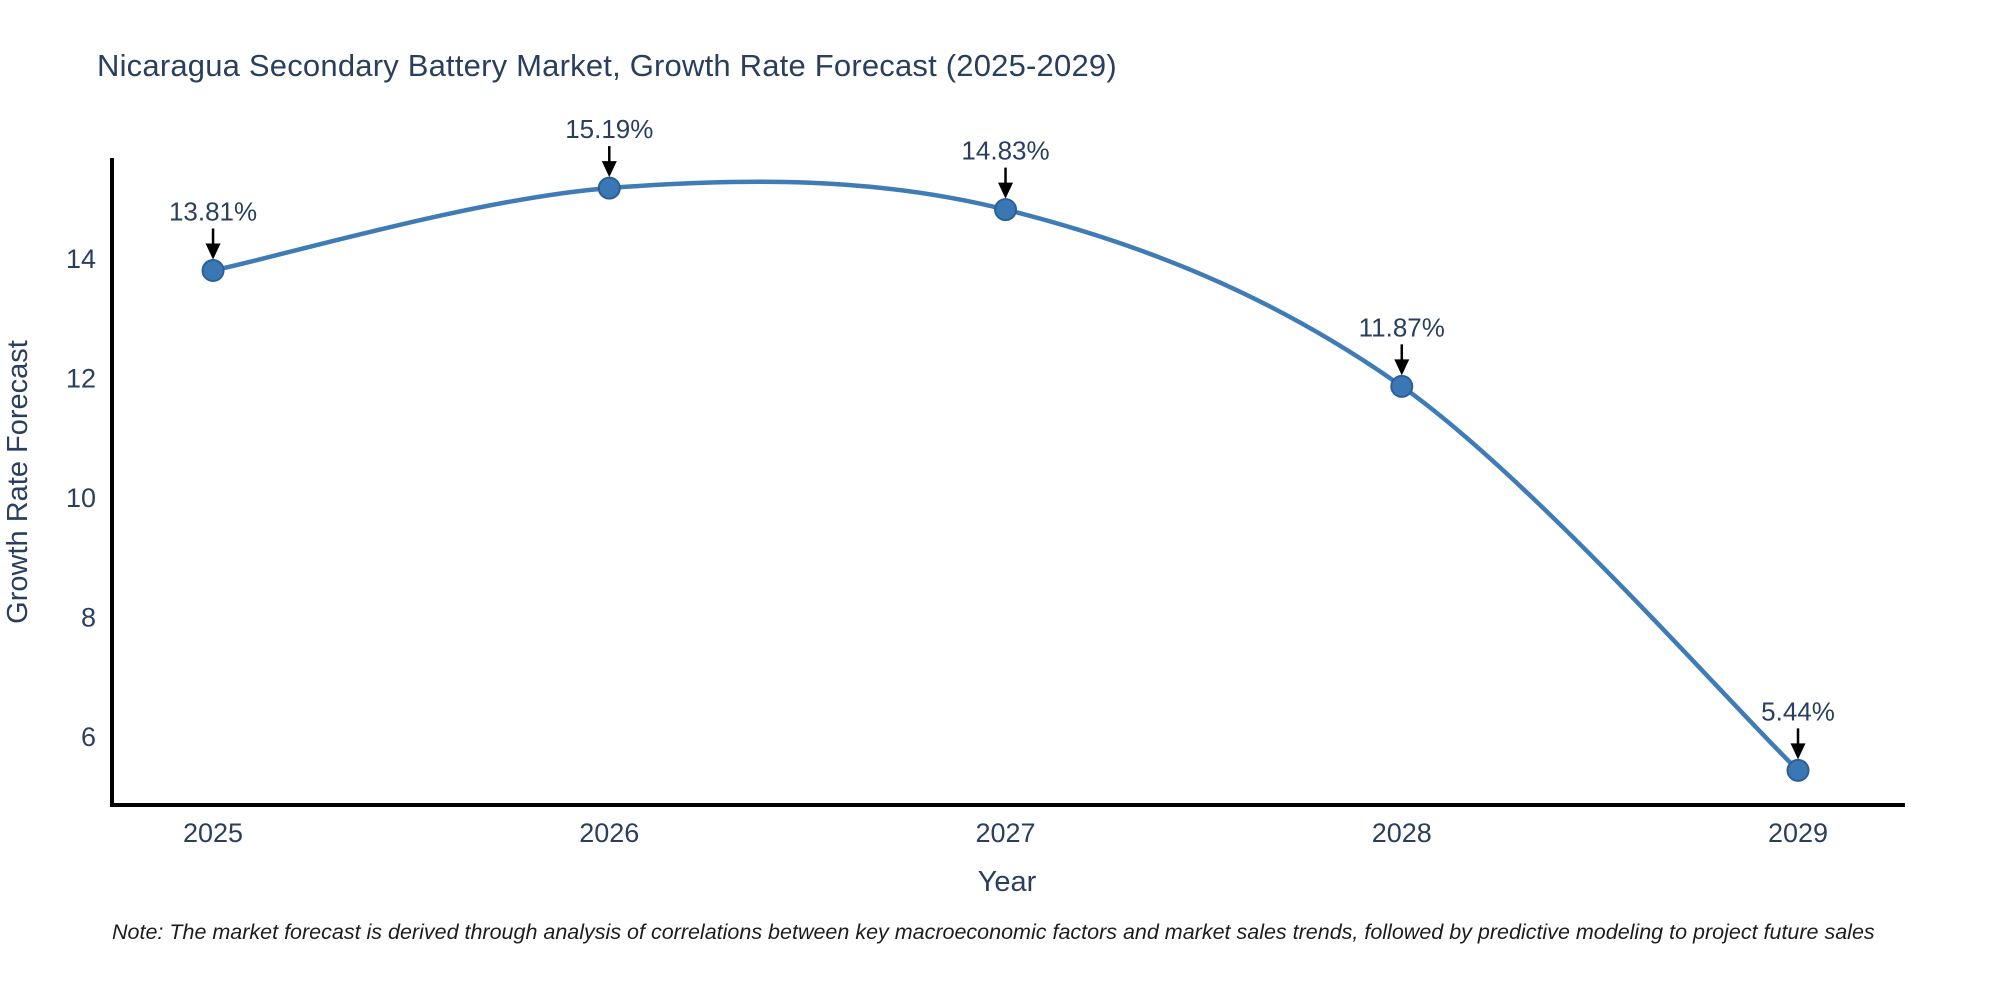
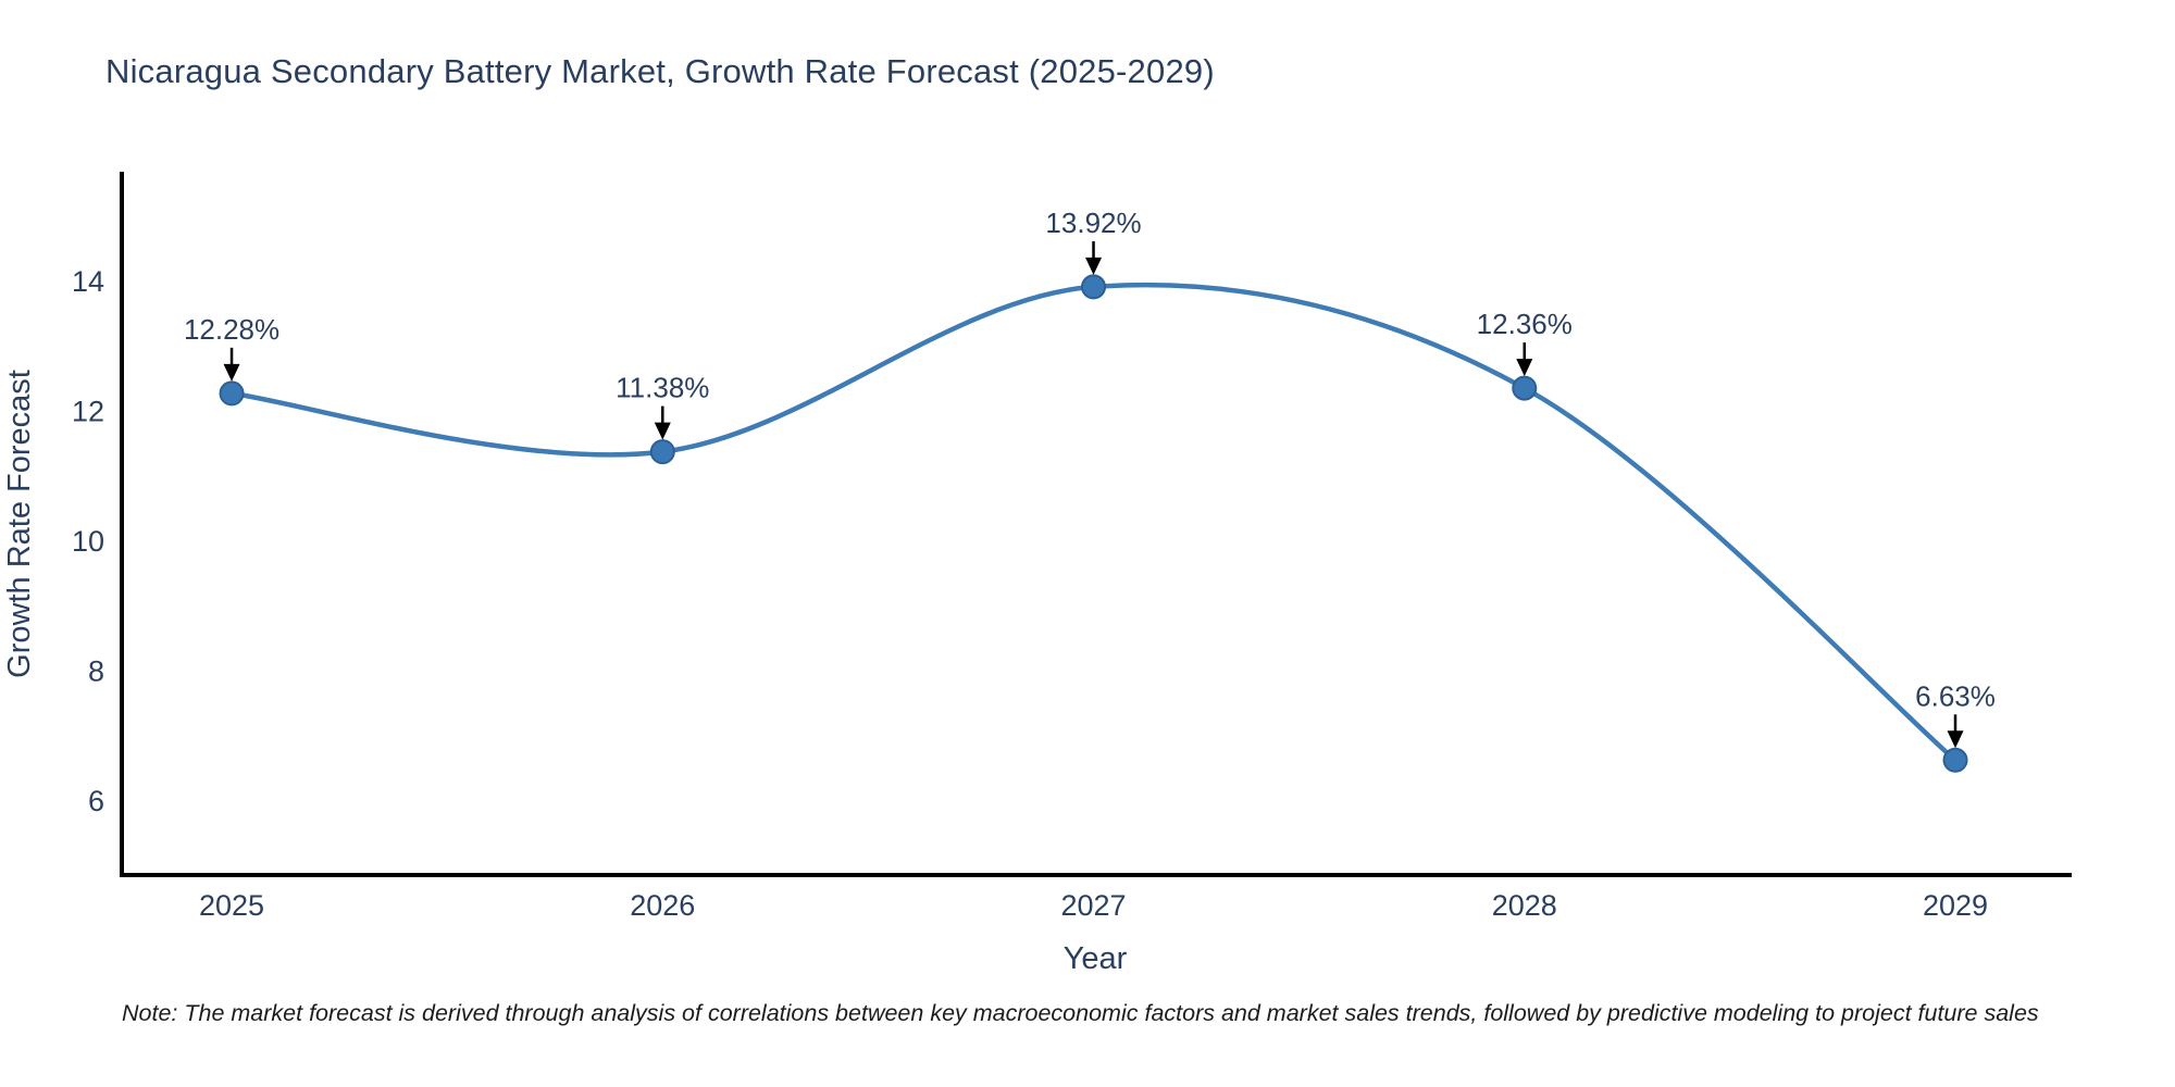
2025: 13.81% -> 12.28%
2026: 15.19% -> 11.38%
2027: 14.83% -> 13.92%
2028: 11.87% -> 12.36%
2029: 5.44% -> 6.63%
